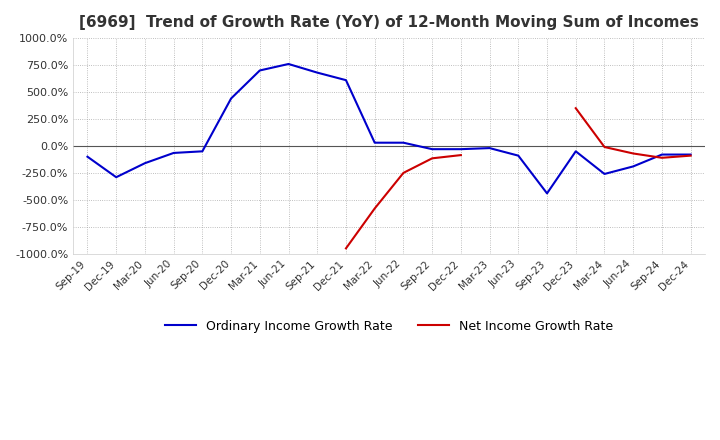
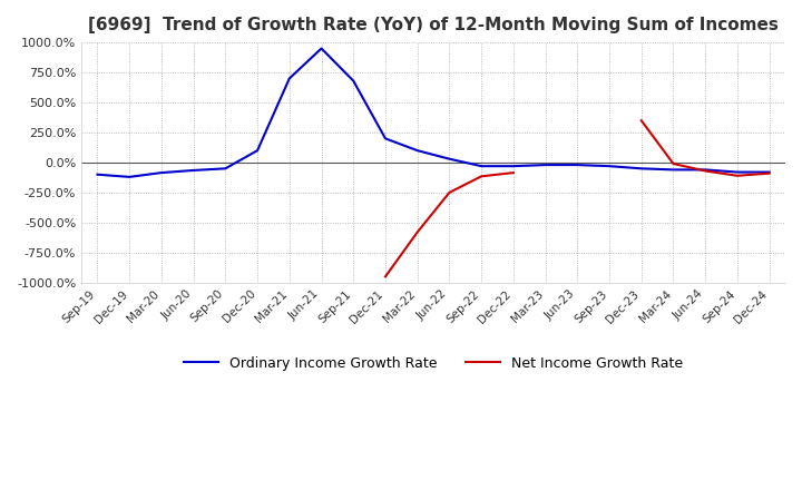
Ordinary Income Growth Rate/Dec-19: -290% -> -120%
Ordinary Income Growth Rate/Mar-20: -160% -> -80%
Ordinary Income Growth Rate/Dec-20: 440% -> 100%
Ordinary Income Growth Rate/Jun-21: 760% -> 950%
Ordinary Income Growth Rate/Dec-21: 610% -> 200%
Ordinary Income Growth Rate/Mar-22: 30% -> 100%
Ordinary Income Growth Rate/Jun-23: -90% -> -20%
Ordinary Income Growth Rate/Sep-23: -440% -> -30%
Ordinary Income Growth Rate/Mar-24: -260% -> -60%
Ordinary Income Growth Rate/Jun-24: -190% -> -60%
